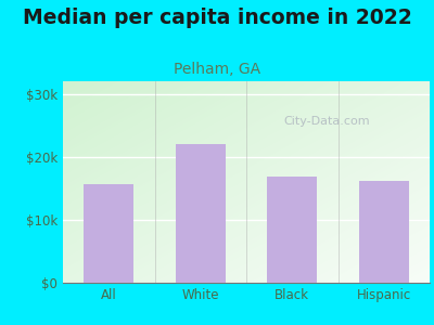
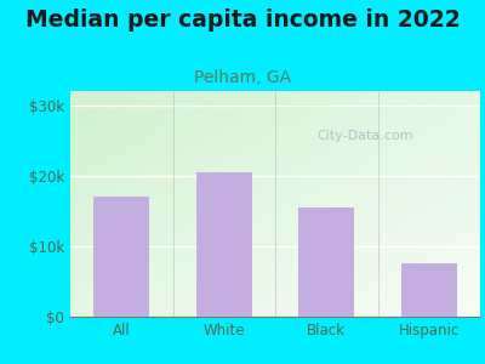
All: $15.6k -> $17.0k
White: $22.0k -> $20.5k
Black: $16.8k -> $15.5k
Hispanic: $16.2k -> $7.5k
